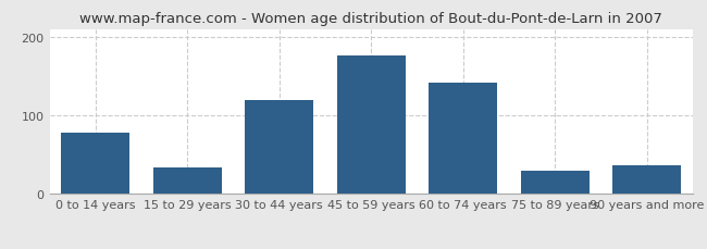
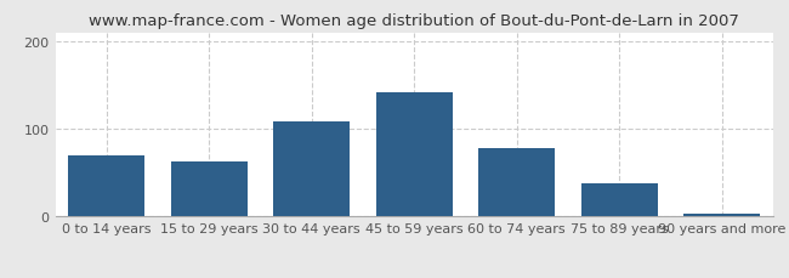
0 to 14 years: 78 -> 70
15 to 29 years: 34 -> 63
30 to 44 years: 120 -> 108
45 to 59 years: 176 -> 142
60 to 74 years: 142 -> 78
75 to 89 years: 30 -> 38
90 years and more: 36 -> 3
